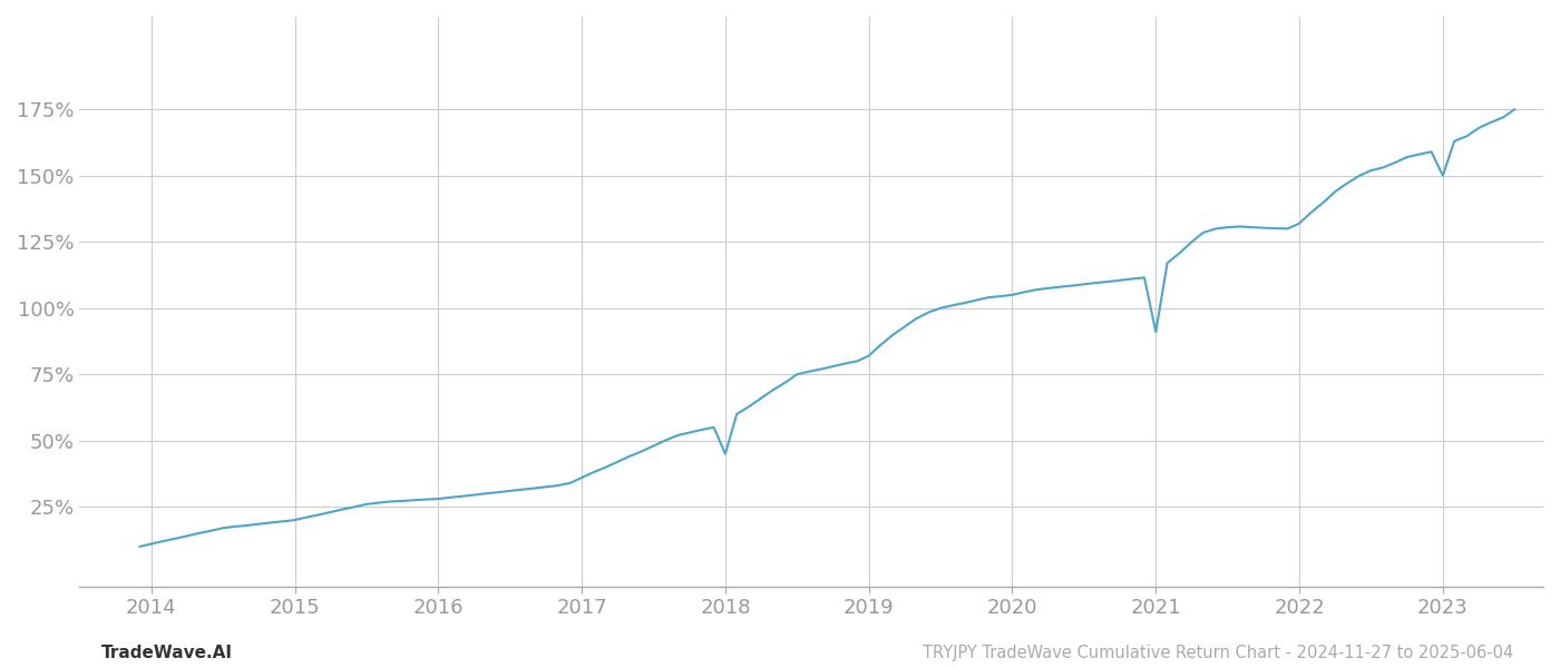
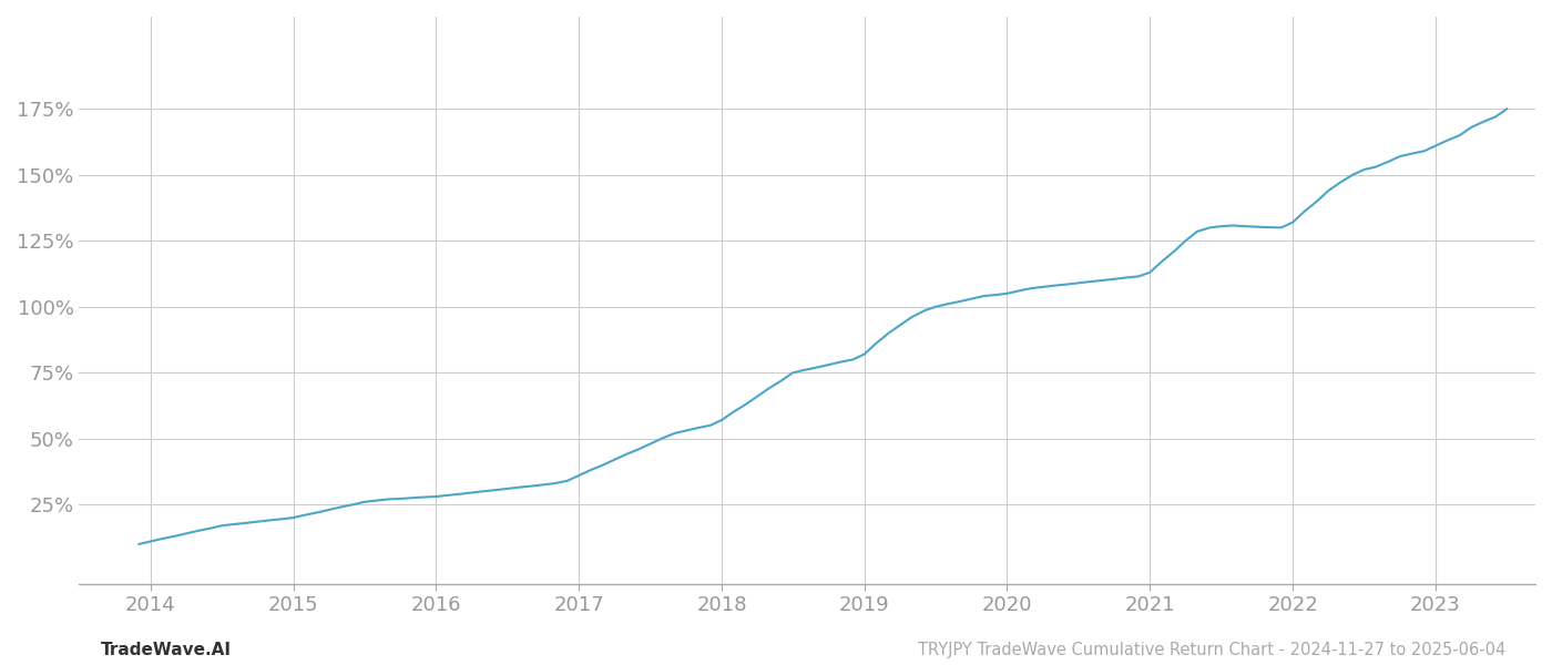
2018: 45.0% -> 57.0%
2021: 91.0% -> 113.0%
2023: 150.0% -> 161.0%
